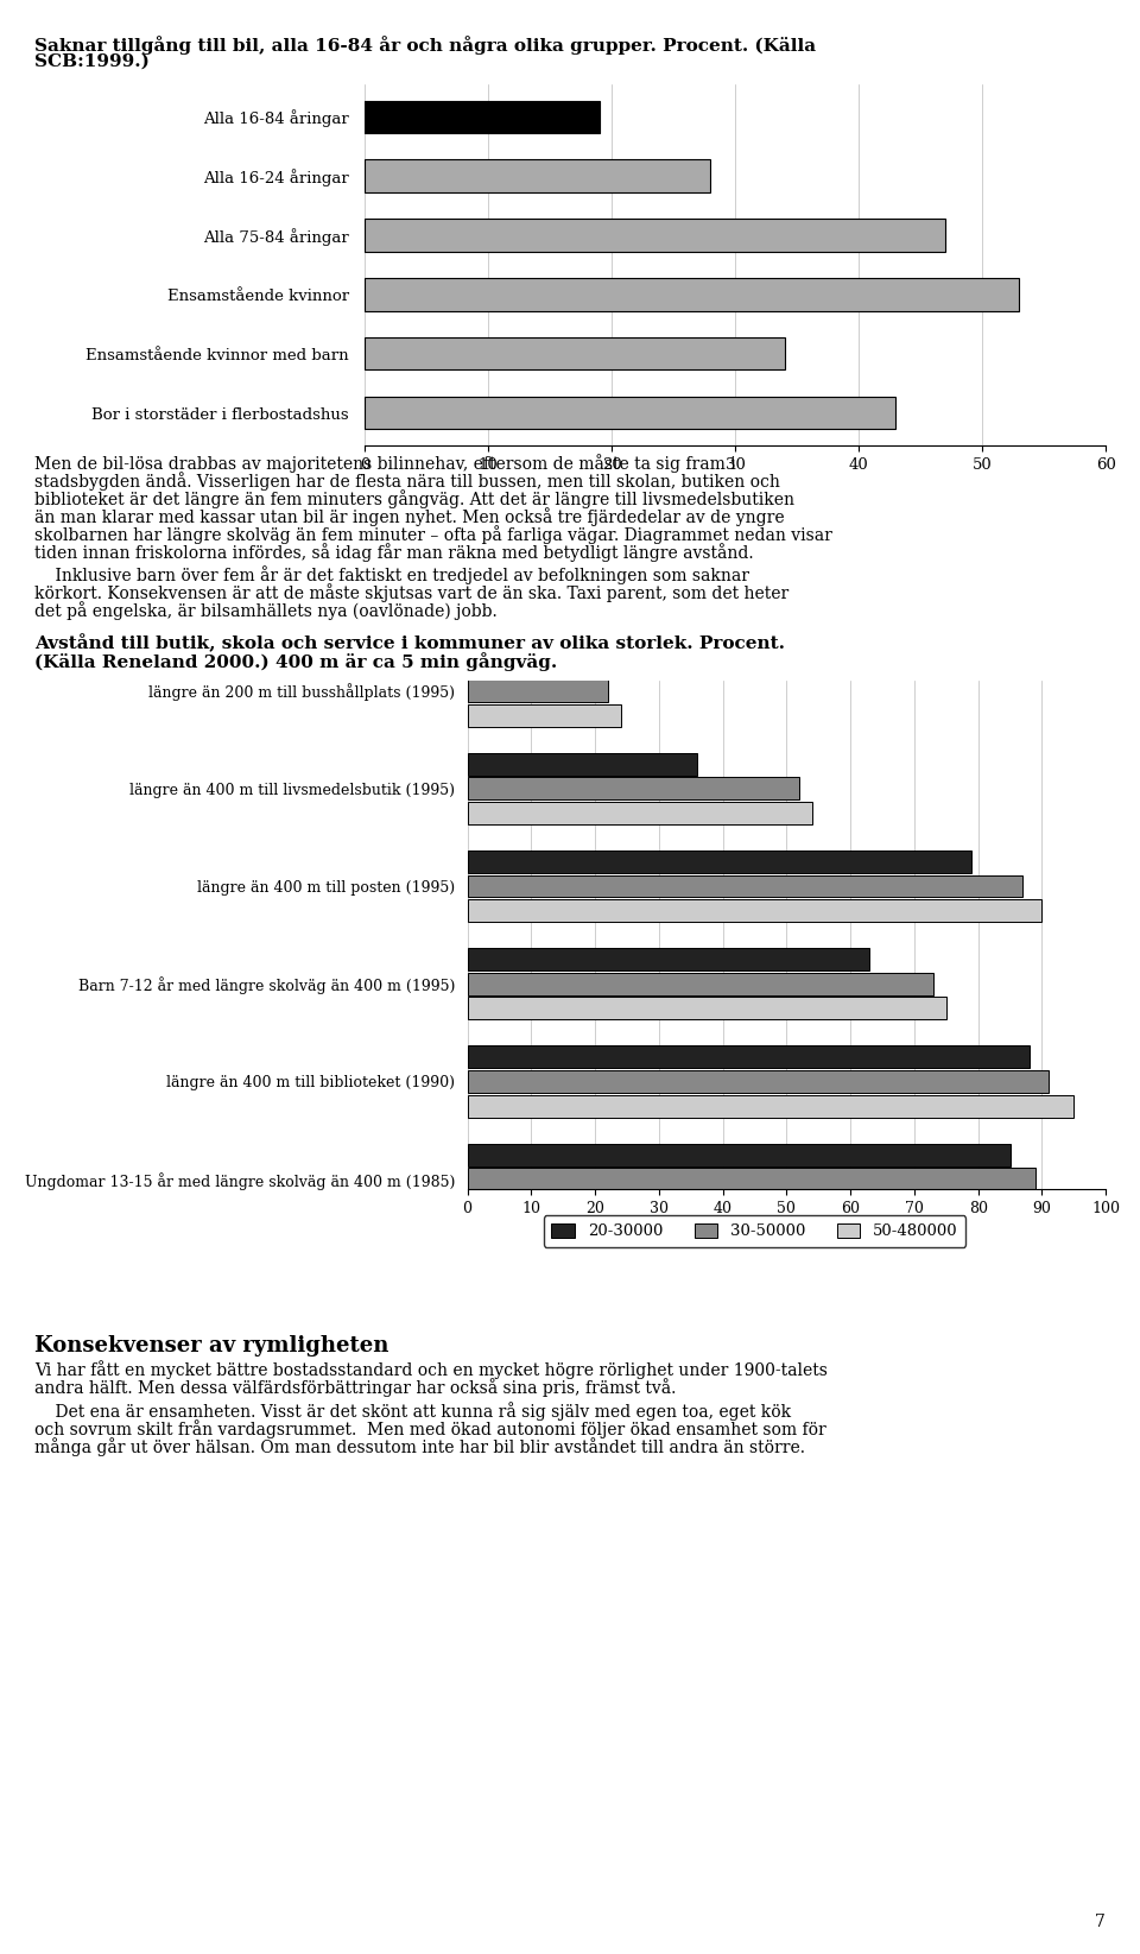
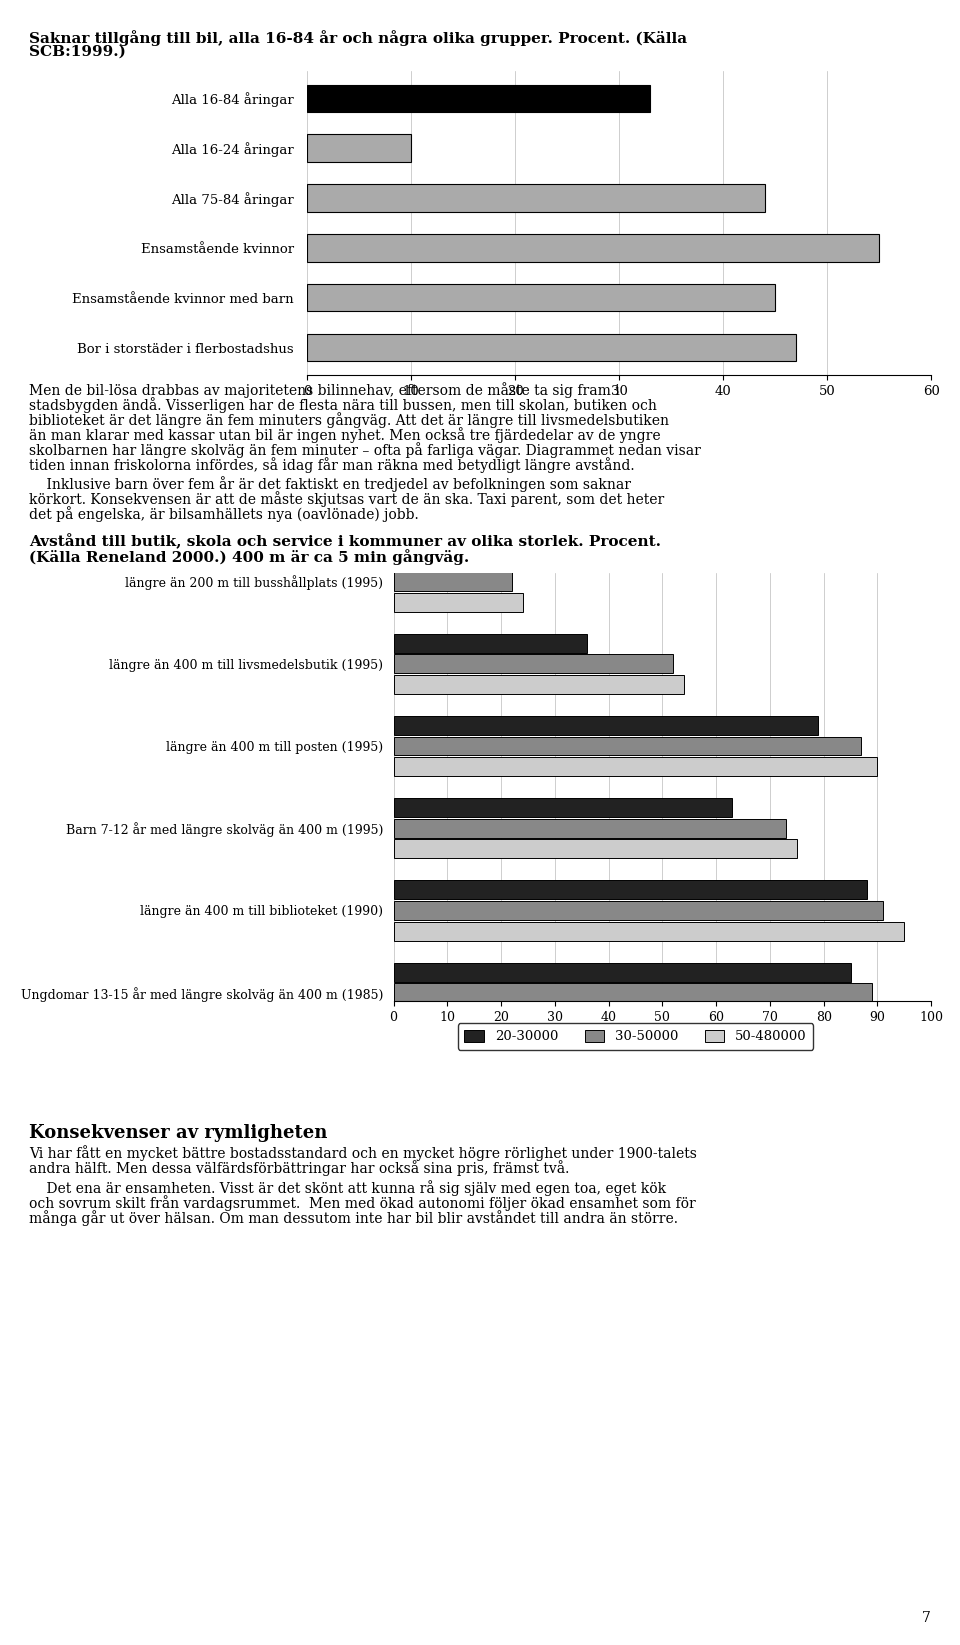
Alla 16-84 åringar: 19 -> 33
Alla 16-24 åringar: 28 -> 10
Alla 75-84 åringar: 47 -> 44
Ensamstående kvinnor: 53 -> 55
Ensamstående kvinnor med barn: 34 -> 45
Bor i storstäder i flerbostadshus: 43 -> 47
